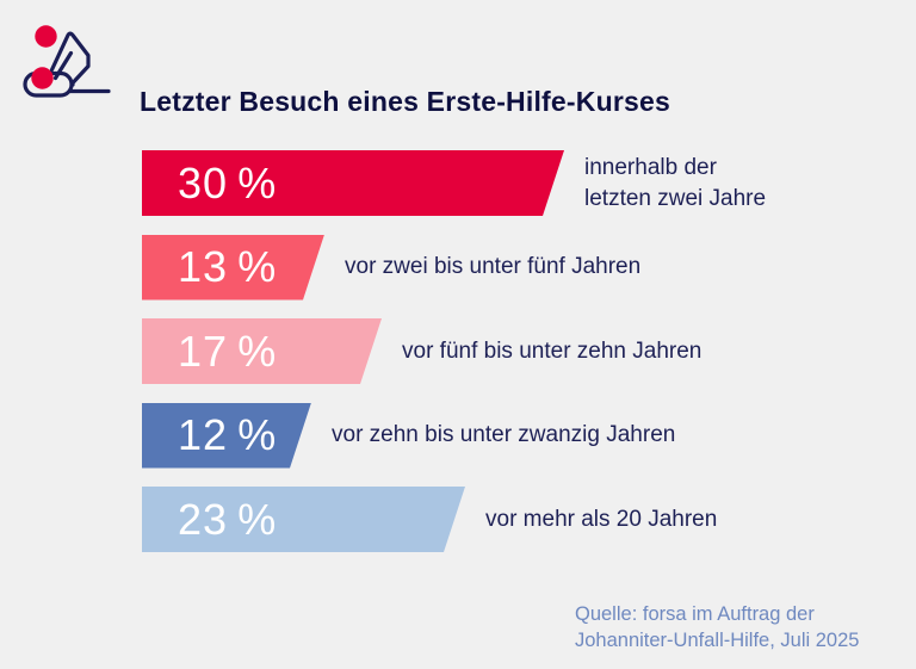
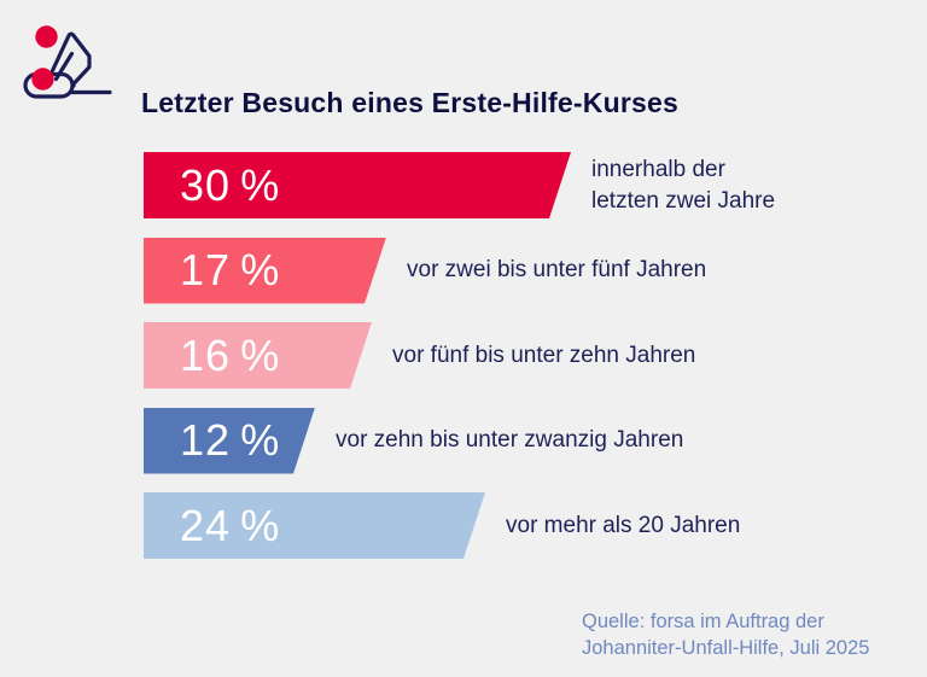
vor zwei bis unter fünf Jahren: 13 -> 17
vor fünf bis unter zehn Jahren: 17 -> 16
vor mehr als 20 Jahren: 23 -> 24
